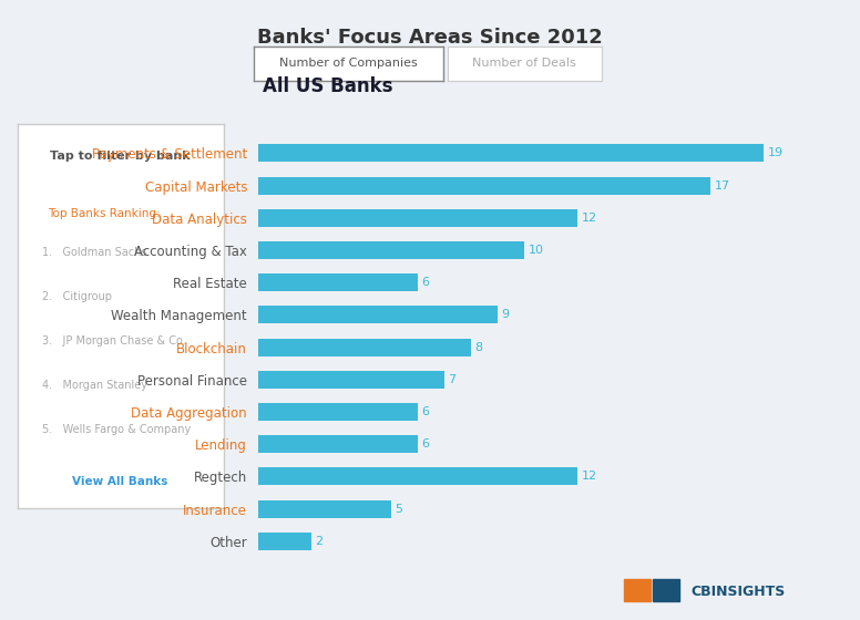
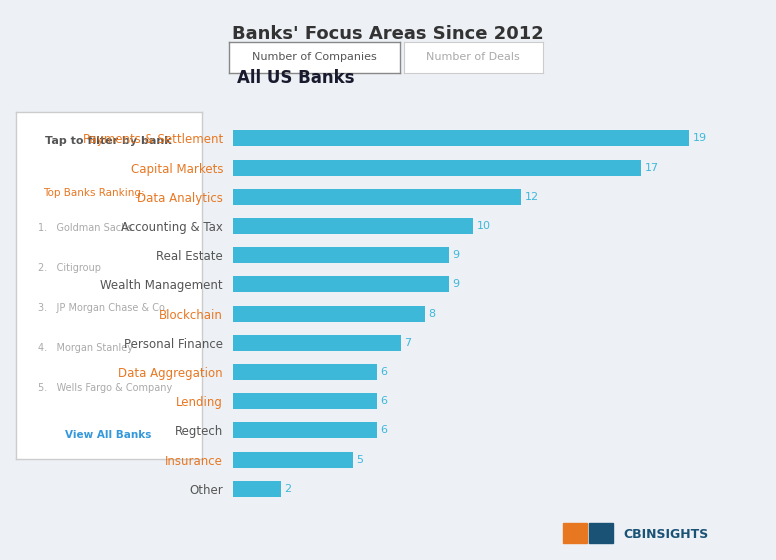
Real Estate: 6 -> 9
Regtech: 12 -> 6
